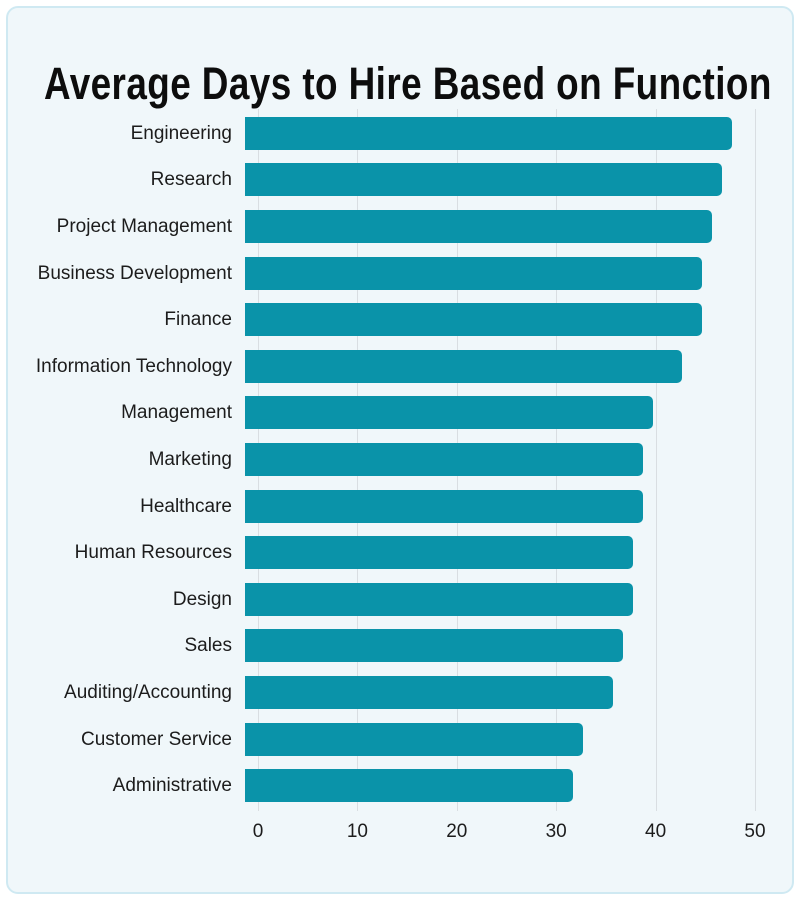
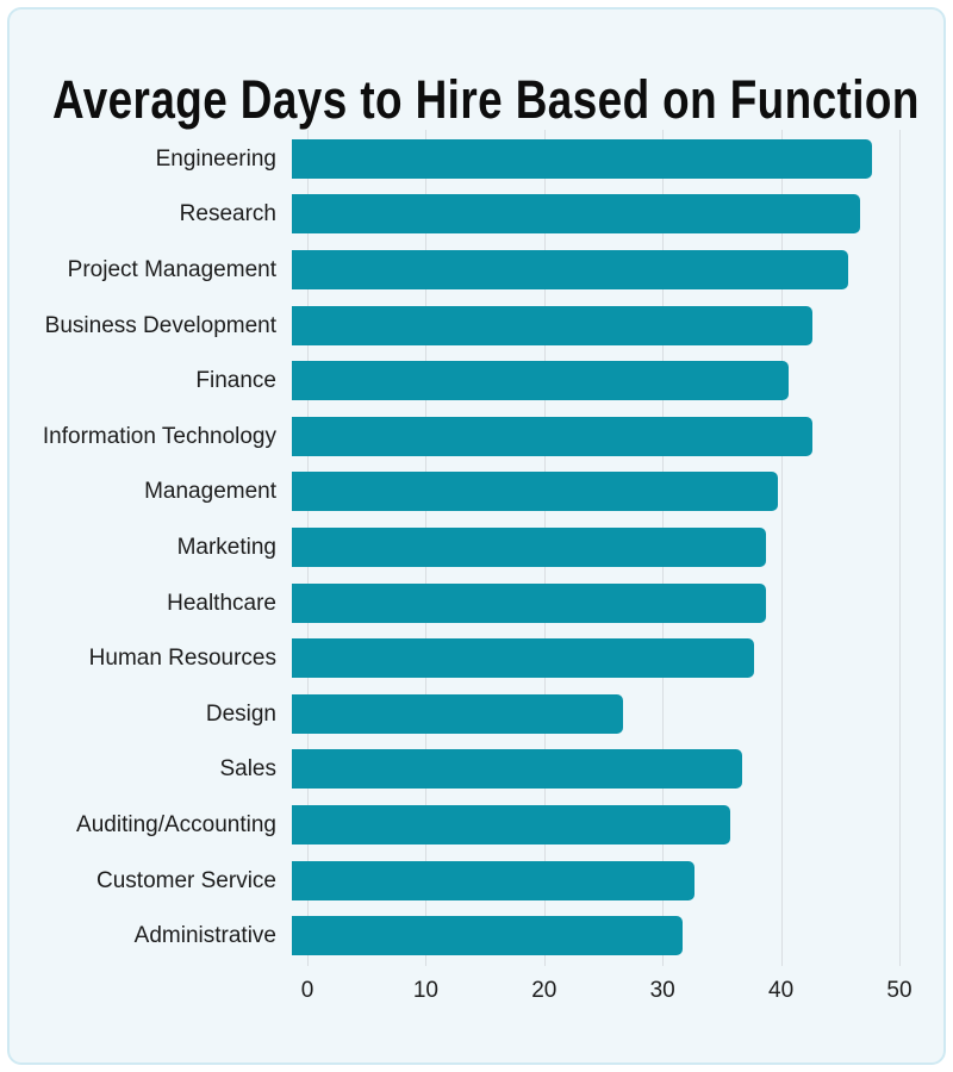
Business Development: 46 -> 44
Finance: 46 -> 42
Design: 39 -> 28
